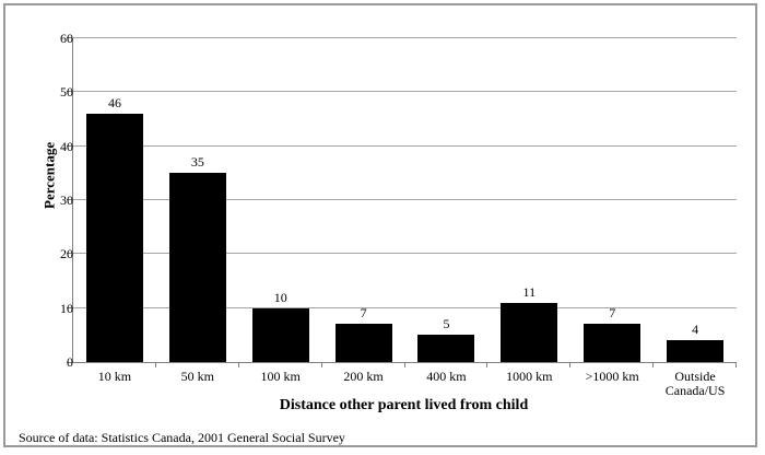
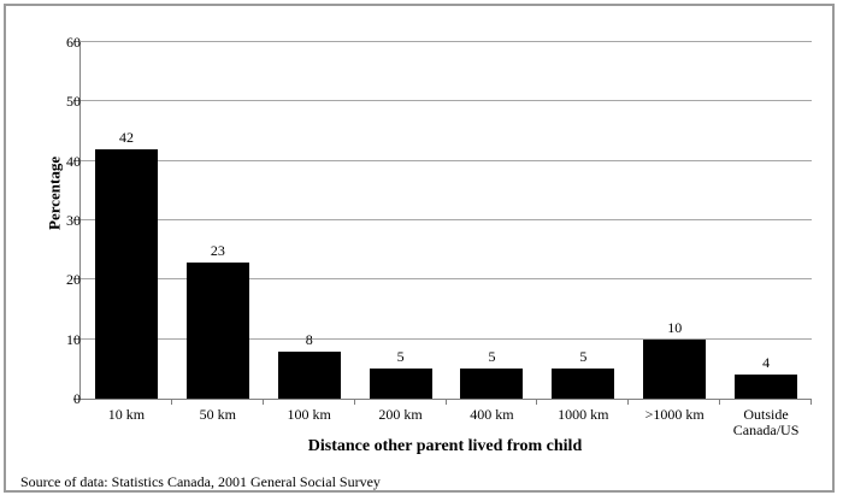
10 km: 46 -> 42
50 km: 35 -> 23
100 km: 10 -> 8
200 km: 7 -> 5
1000 km: 11 -> 5
>1000 km: 7 -> 10
